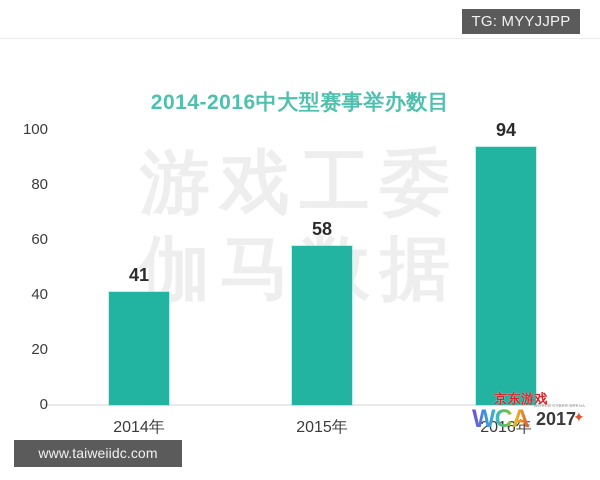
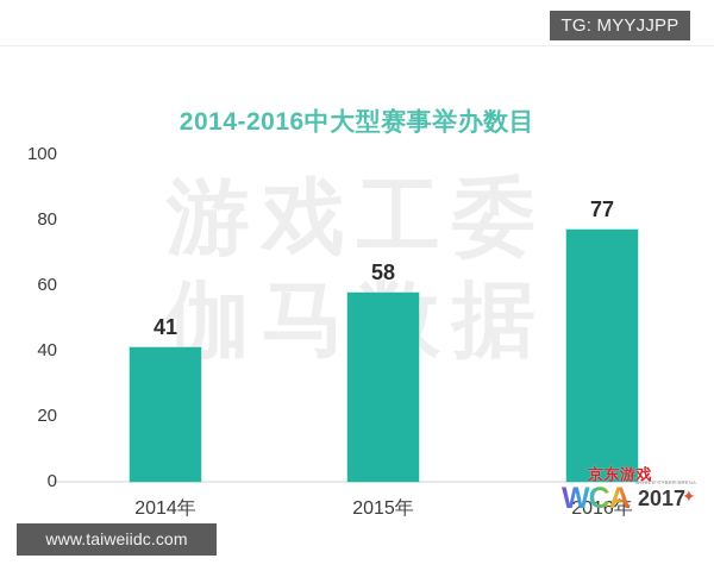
2016年: 94 -> 77
